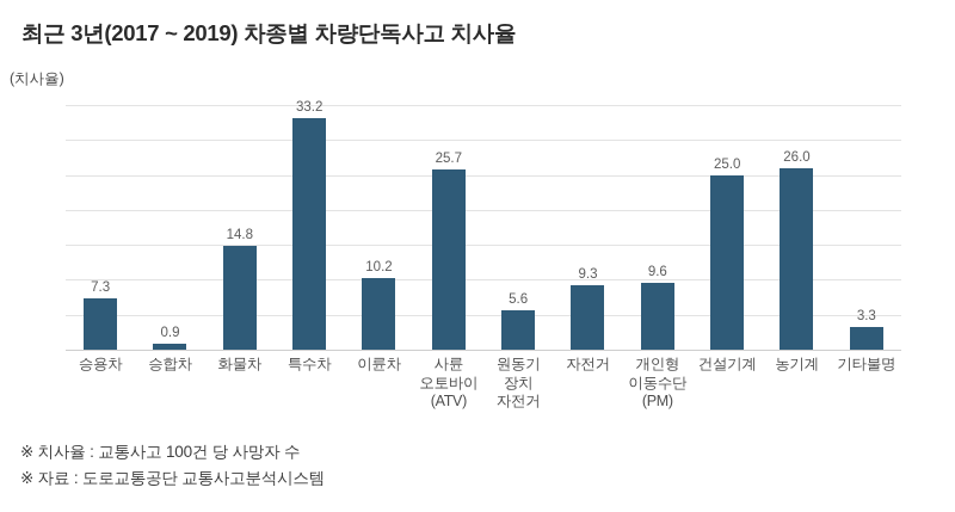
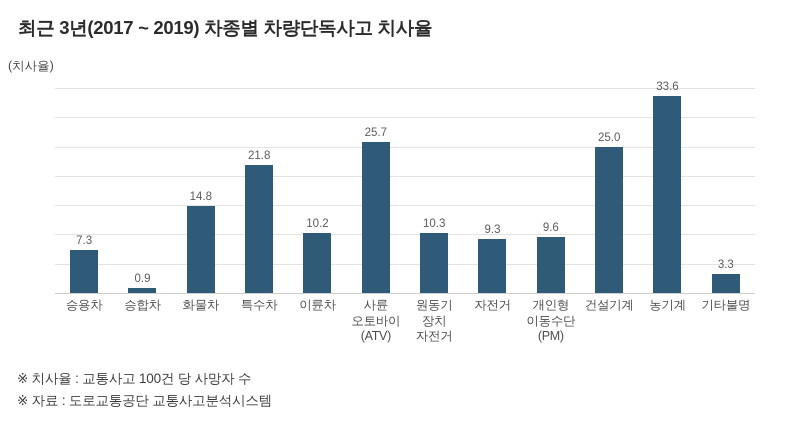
특수차: 33.2 -> 21.8
원동기 장치 자전거: 5.6 -> 10.3
농기계: 26.0 -> 33.6
